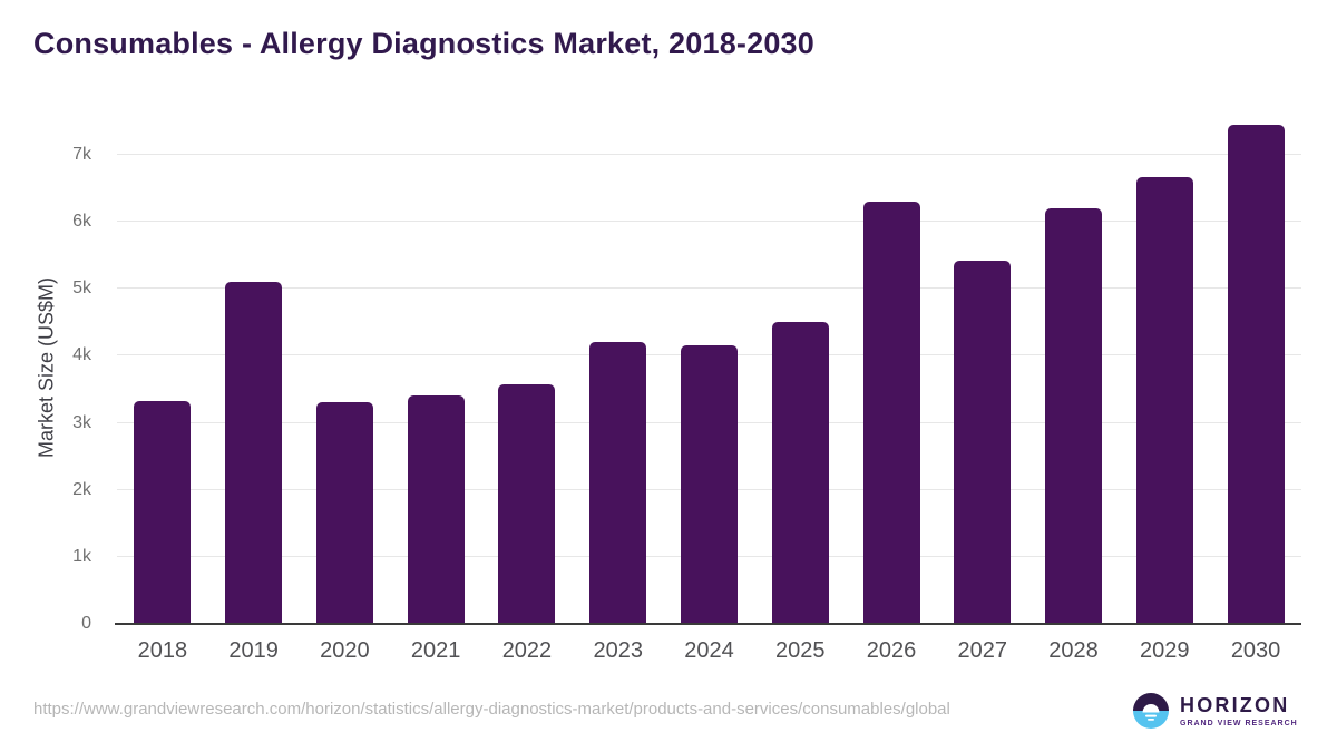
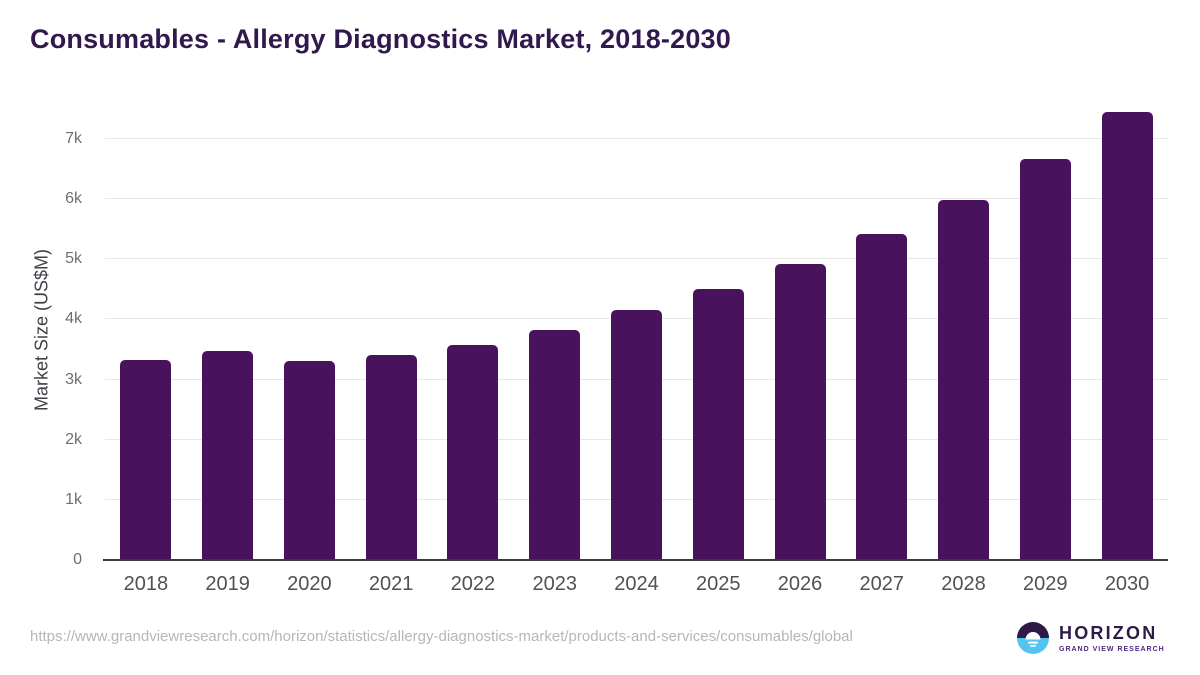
2019: 5.1k -> 3.5k
2023: 4.2k -> 3.8k
2026: 6.3k -> 4.9k
2028: 6.2k -> 6.0k
